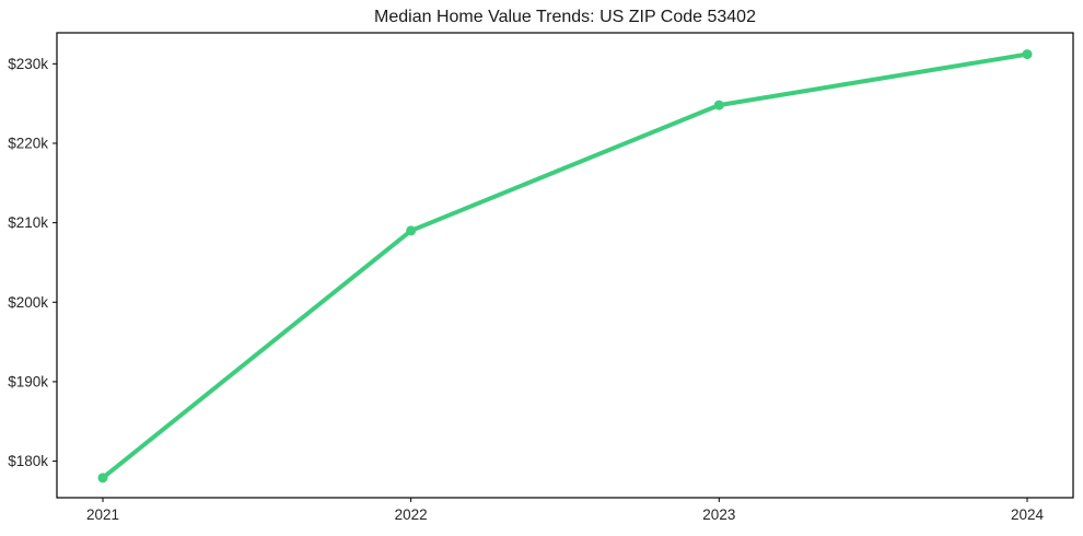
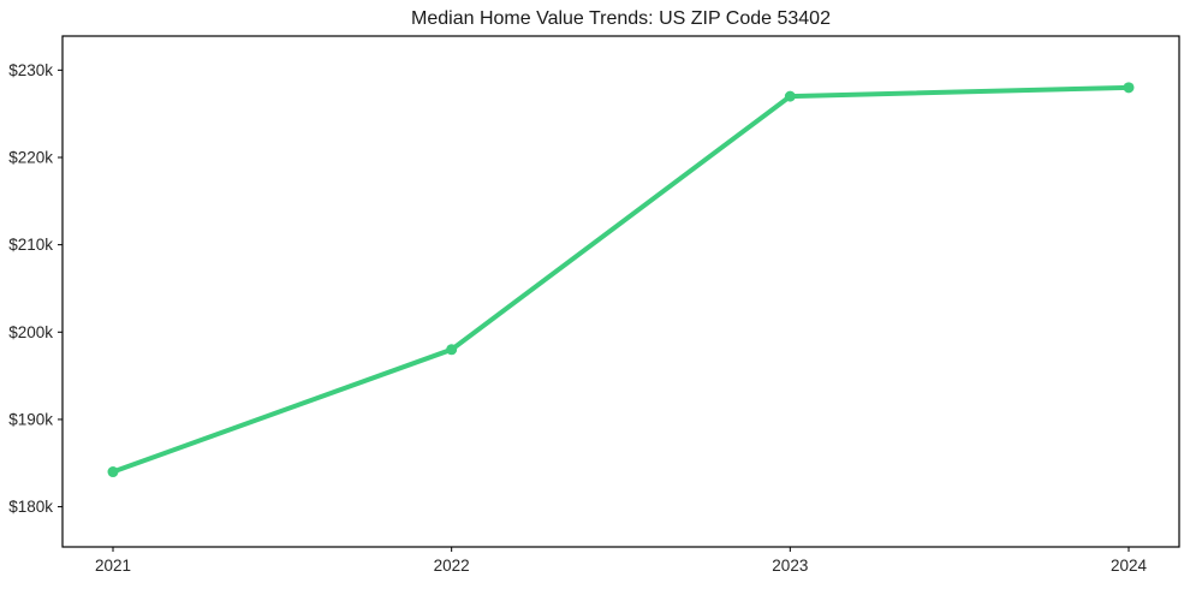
2021: $178k -> $184k
2022: $209k -> $198k
2023: $225k -> $227k
2024: $231k -> $228k
